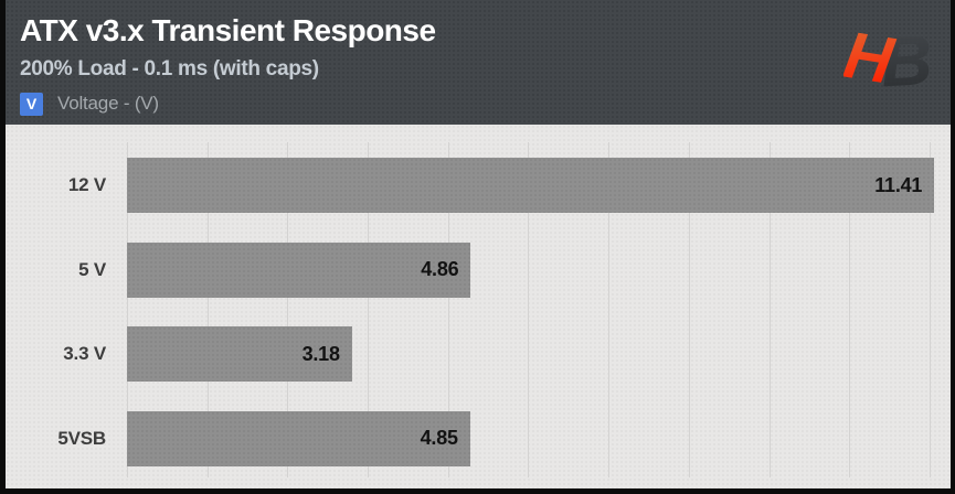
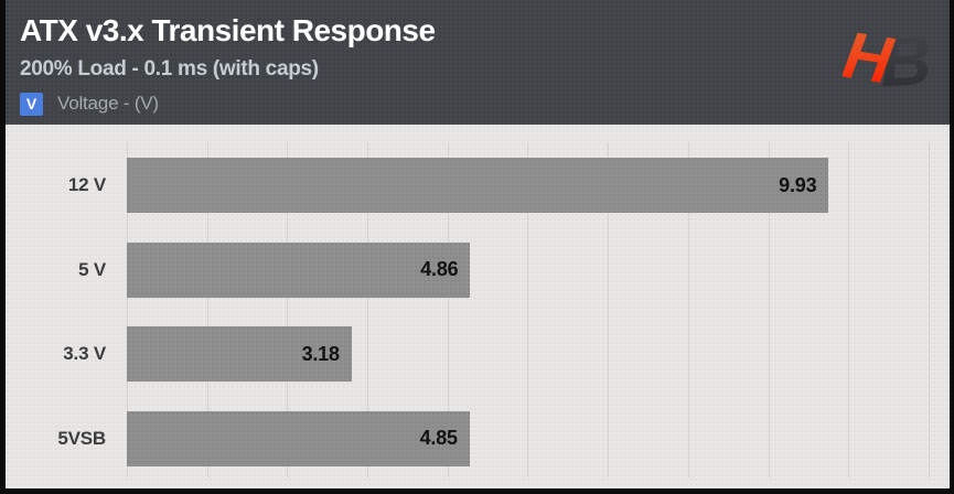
12 V: 11.41 -> 9.93
